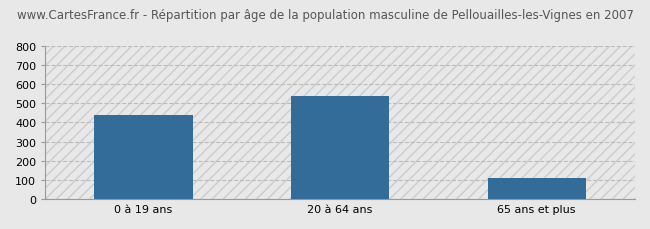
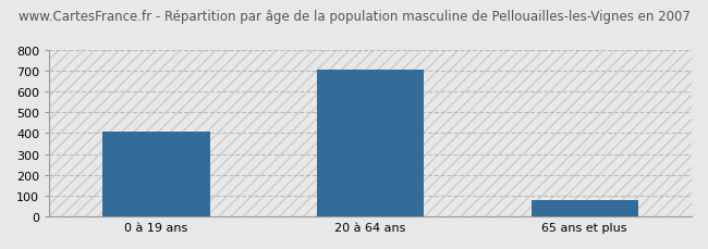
0 à 19 ans: 440 -> 400
20 à 64 ans: 540 -> 700
65 ans et plus: 110 -> 80
